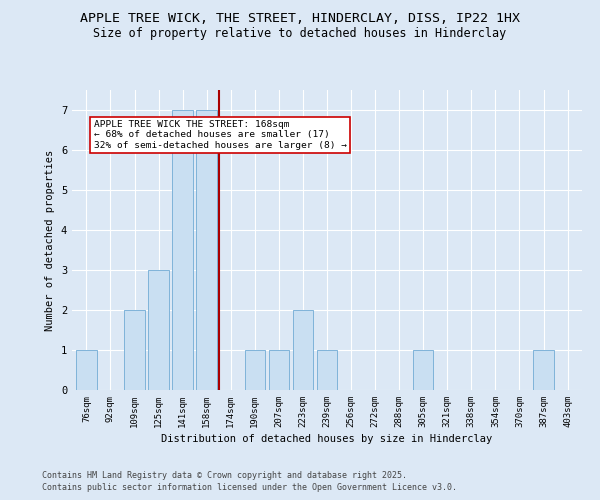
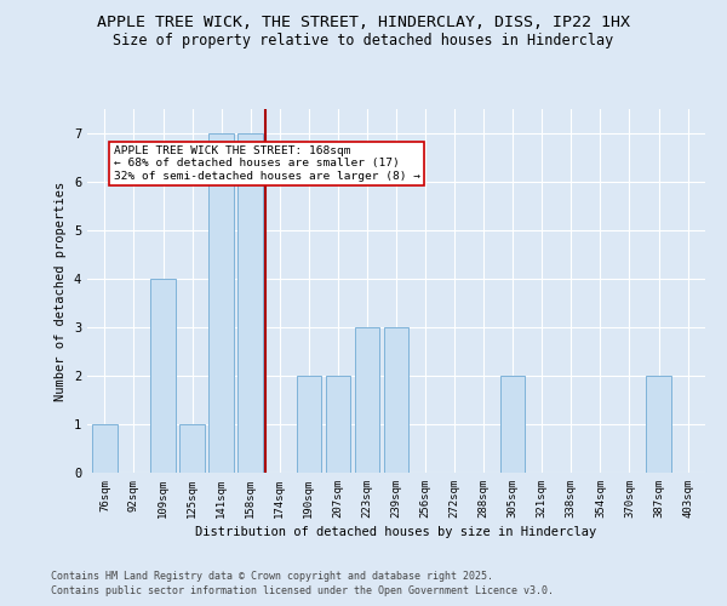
109sqm: 2 -> 4
125sqm: 3 -> 1
190sqm: 1 -> 2
207sqm: 1 -> 2
223sqm: 2 -> 3
239sqm: 1 -> 3
305sqm: 1 -> 2
387sqm: 1 -> 2
